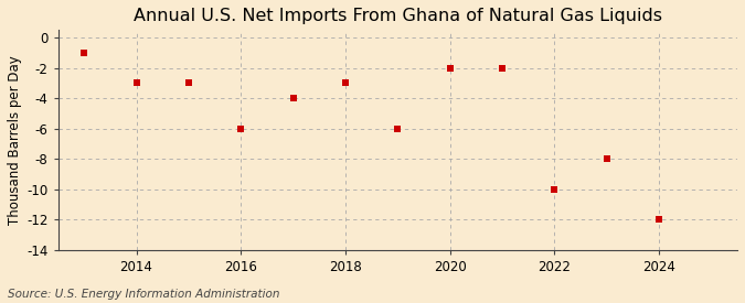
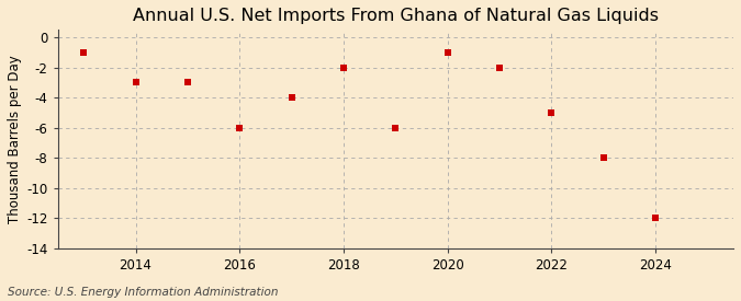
2018: -3 -> -2
2020: -2 -> -1
2022: -10 -> -5
